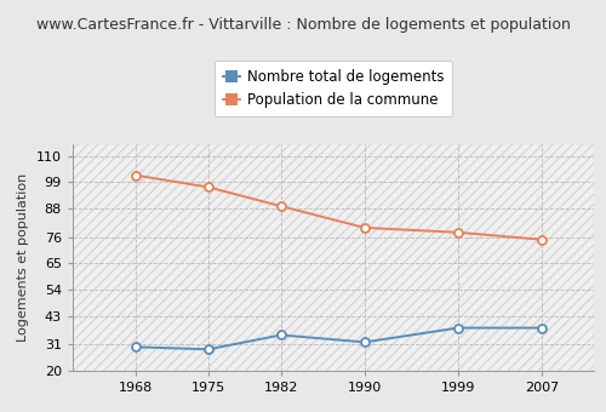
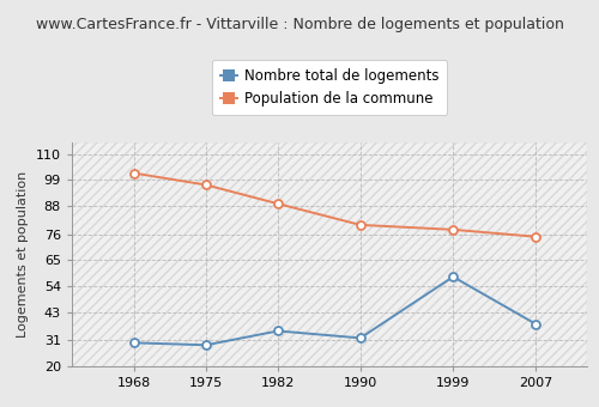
Nombre total de logements/1999: 38 -> 58
